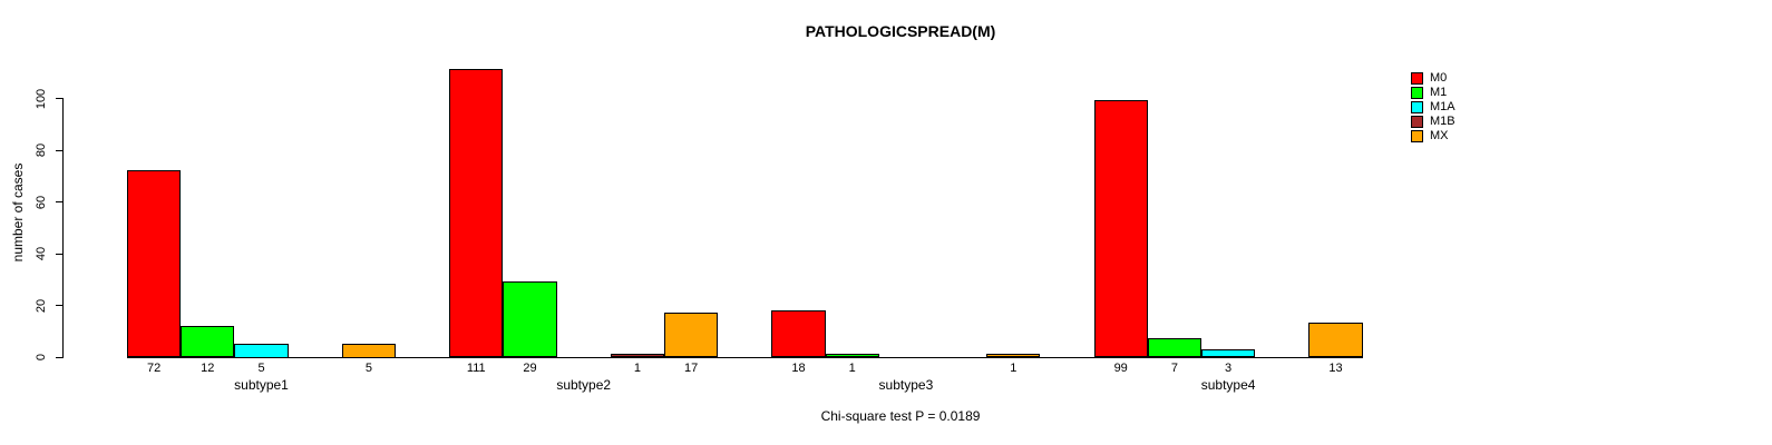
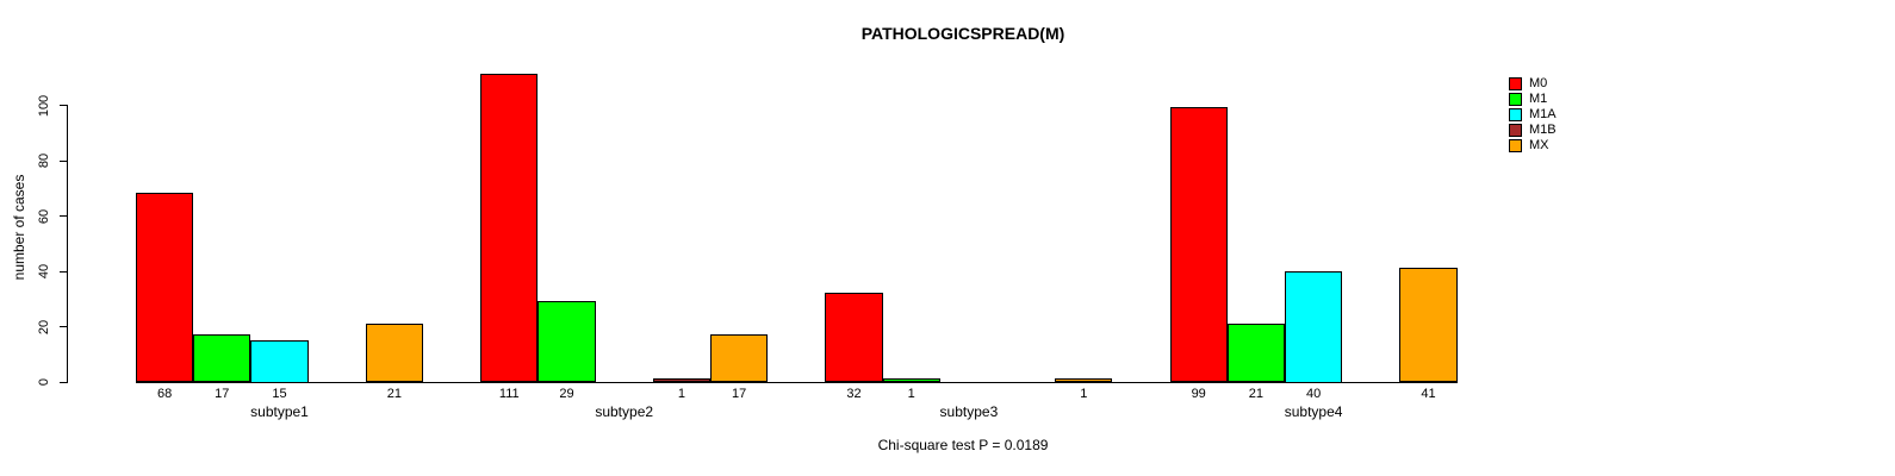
M0/subtype1: 72 -> 68
M1/subtype1: 12 -> 17
M1A/subtype1: 5 -> 15
MX/subtype1: 5 -> 21
M0/subtype3: 18 -> 32
M1/subtype4: 7 -> 21
M1A/subtype4: 3 -> 40
MX/subtype4: 13 -> 41
